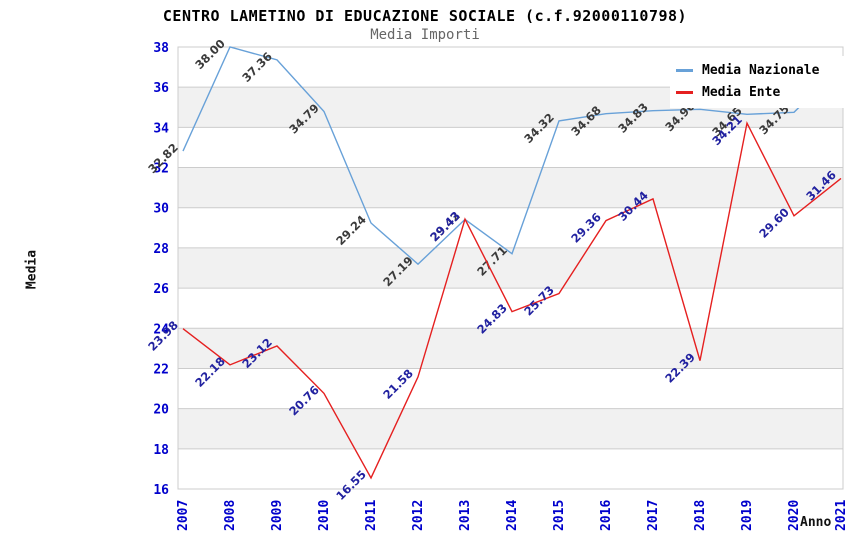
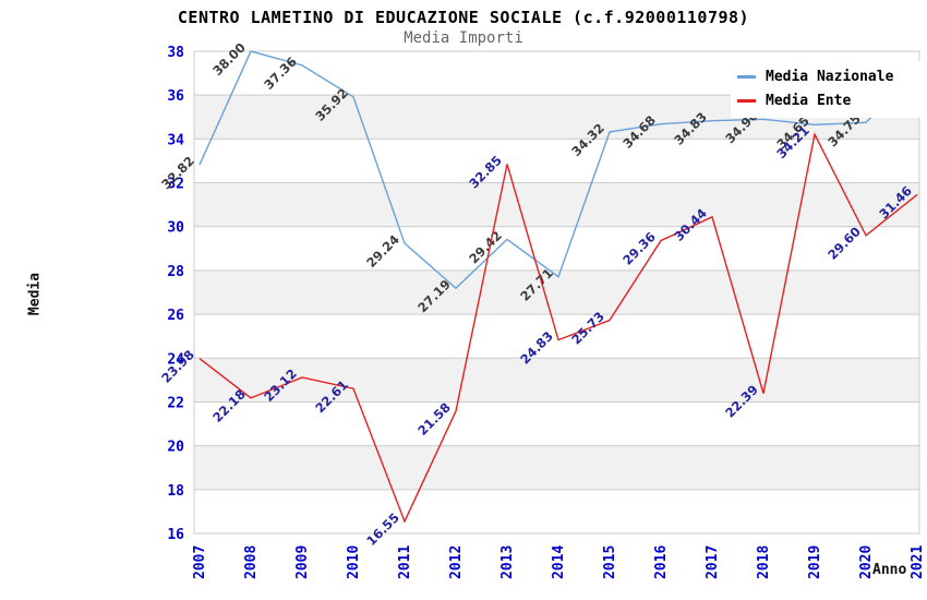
Media Nazionale/2010: 34.79 -> 35.92
Media Ente/2010: 20.76 -> 22.61
Media Ente/2013: 29.43 -> 32.85
